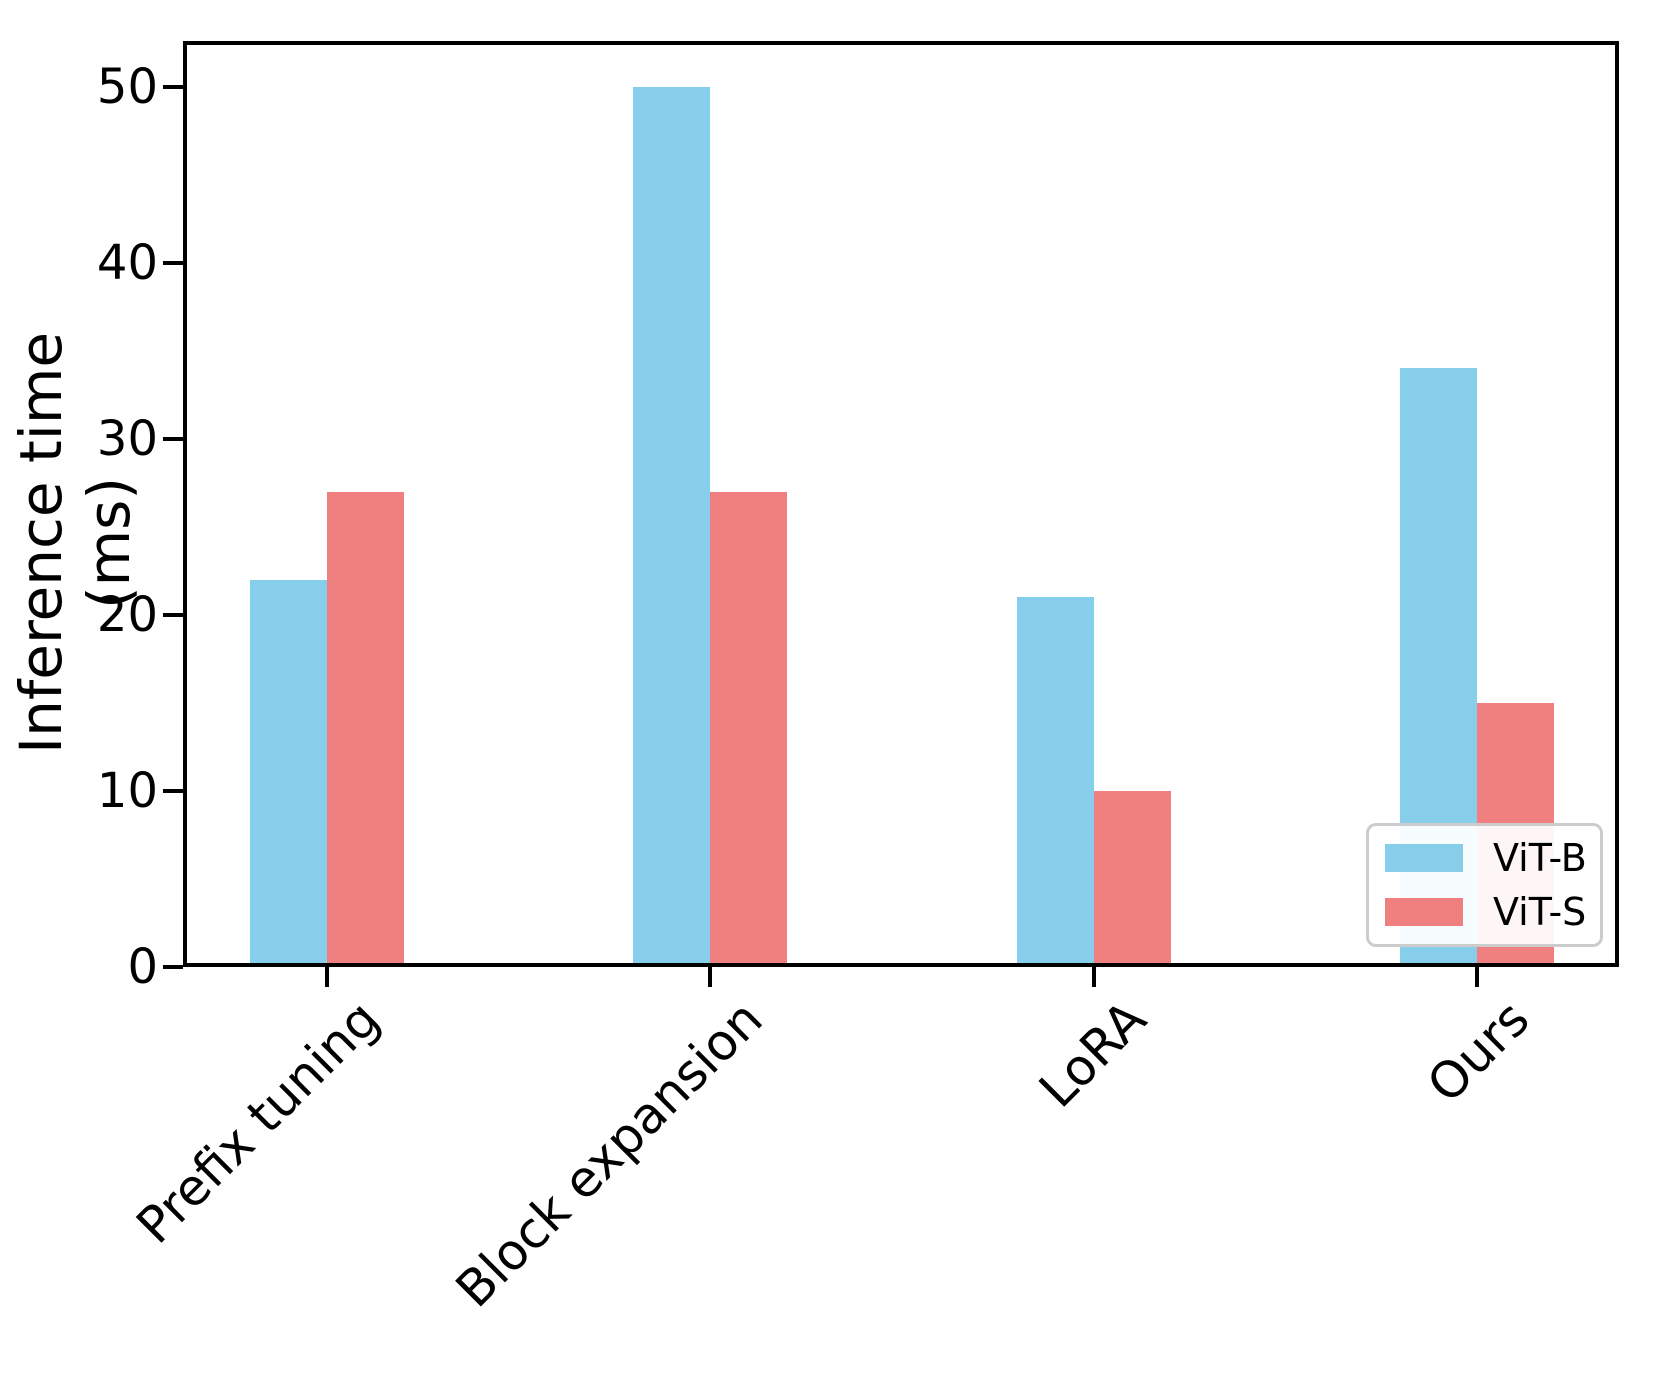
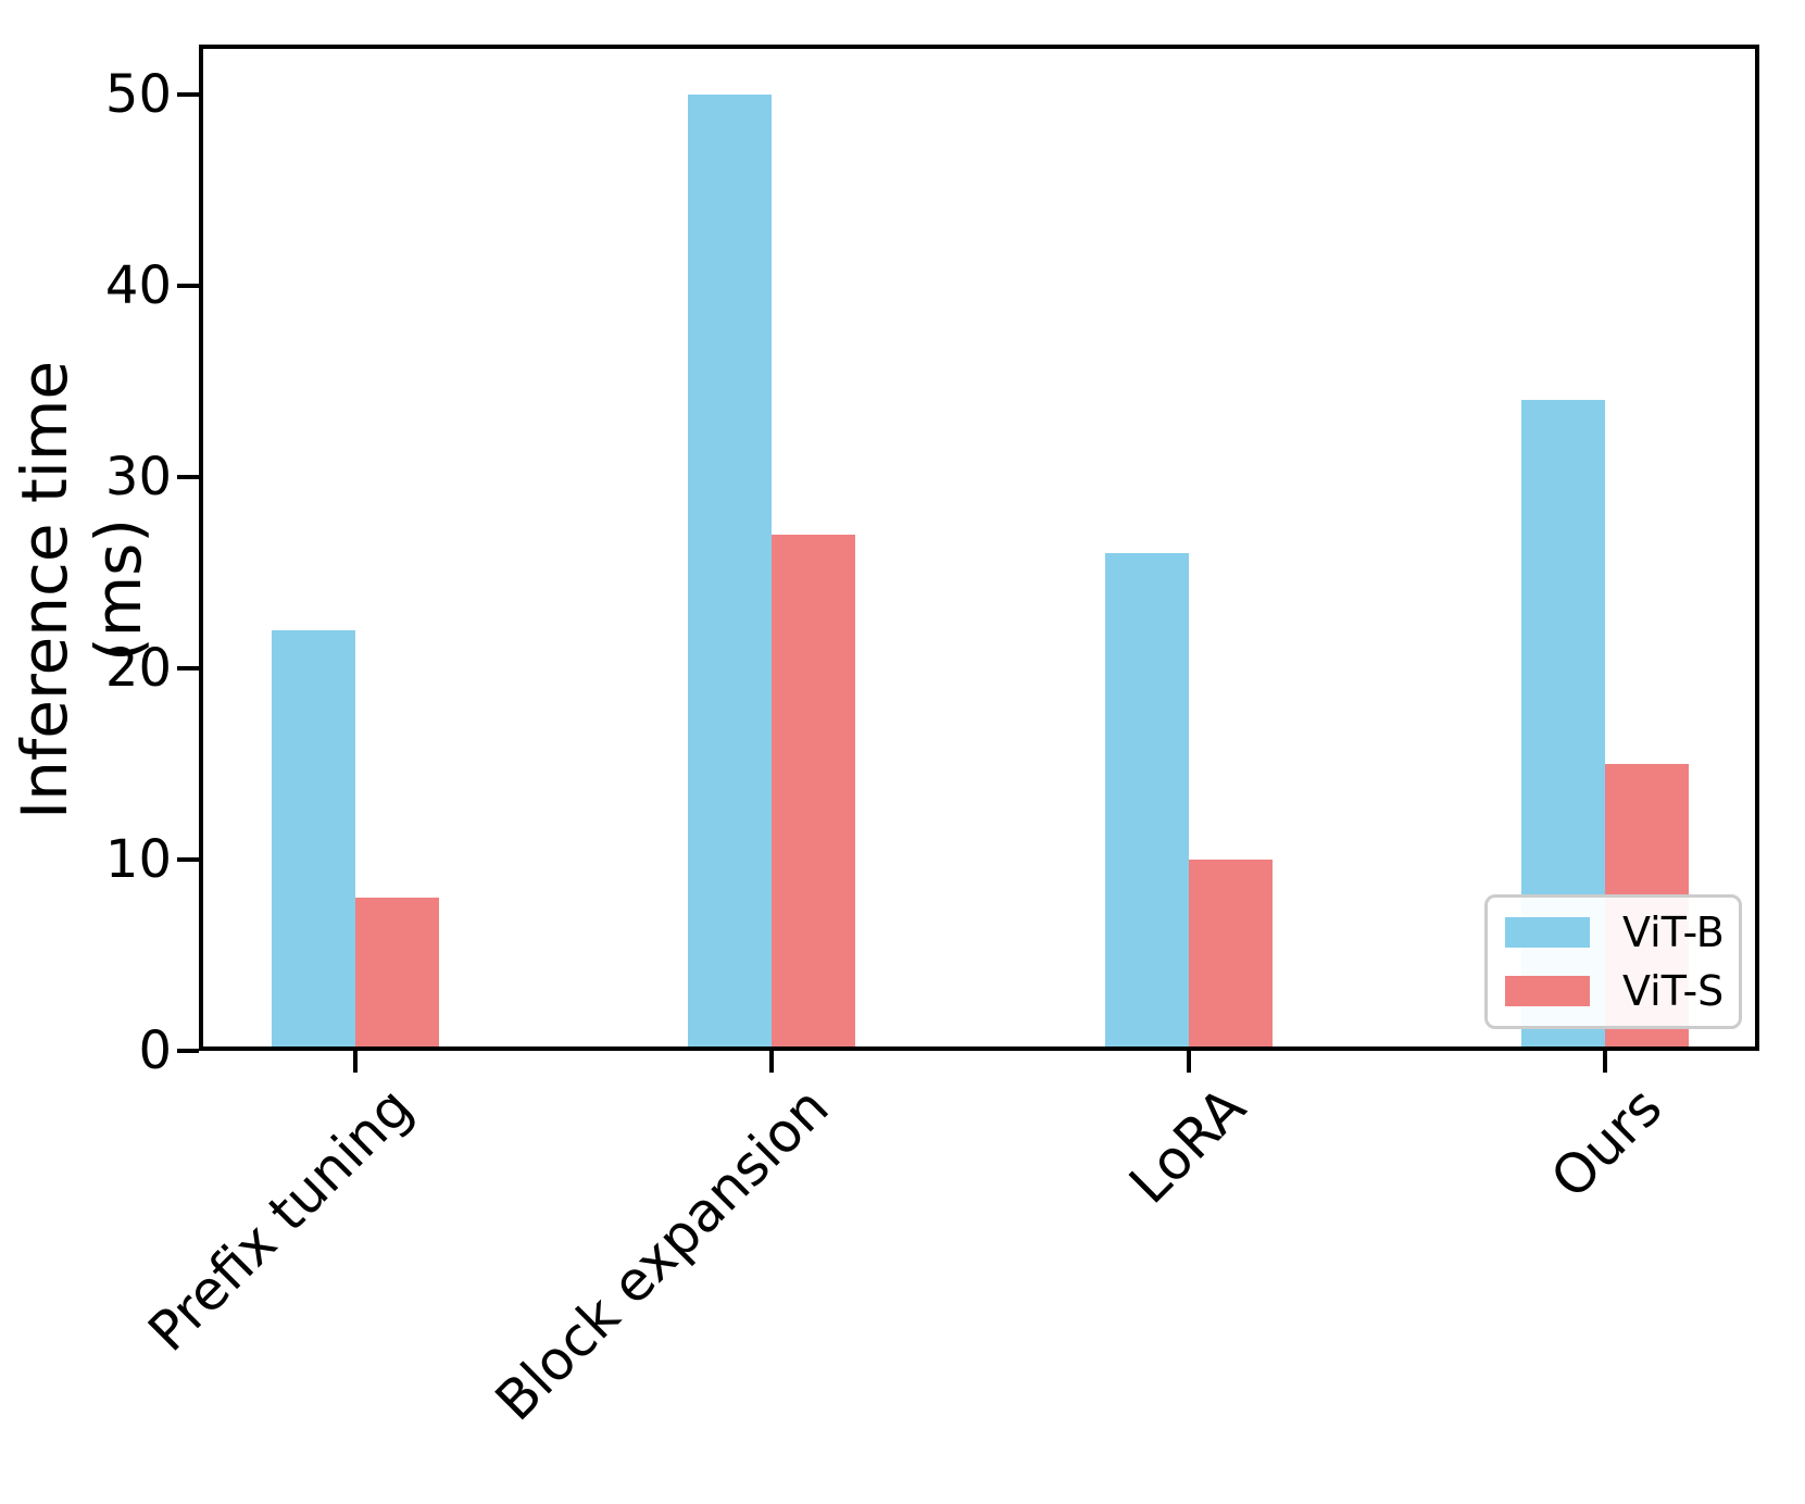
ViT-S/Prefix tuning: 27 -> 8
ViT-B/LoRA: 21 -> 26
